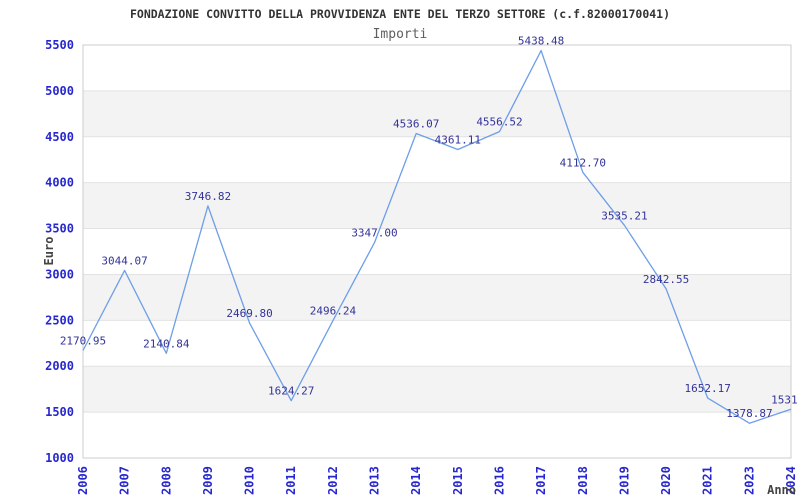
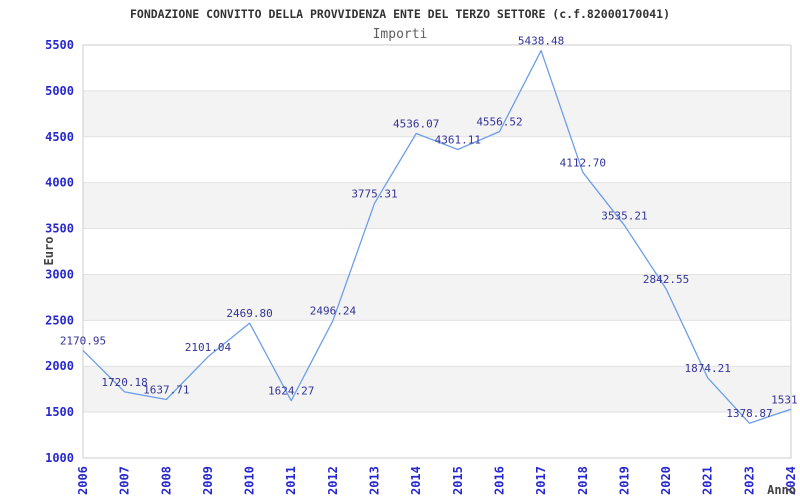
2007: 3044.07 -> 1720.18
2008: 2140.84 -> 1637.71
2009: 3746.82 -> 2101.04
2013: 3347.00 -> 3775.31
2021: 1652.17 -> 1874.21
